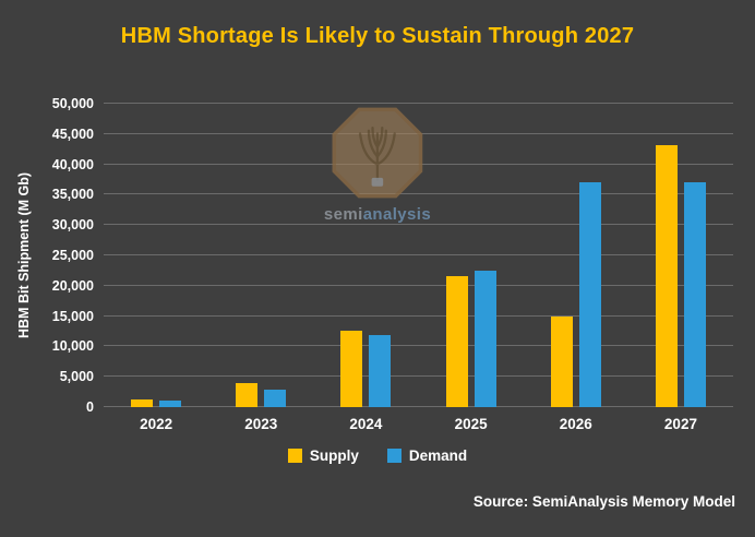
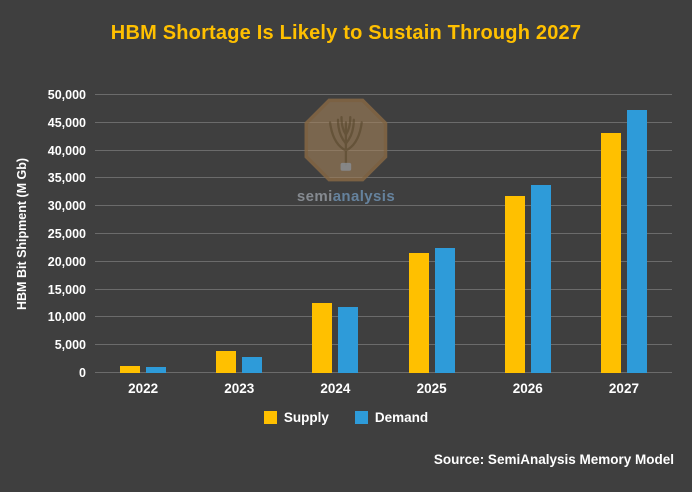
Supply/2026: 15000 -> 32000
Demand/2026: 37000 -> 34000
Demand/2027: 37000 -> 47000
